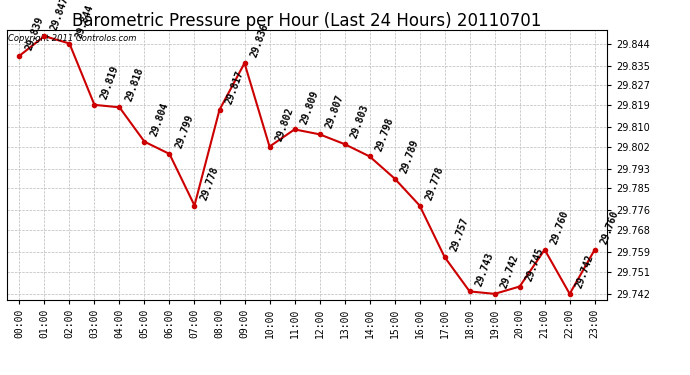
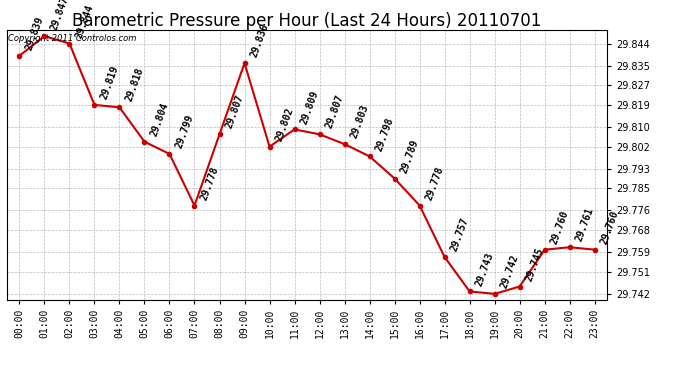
08:00: 29.817 -> 29.807
22:00: 29.742 -> 29.761
